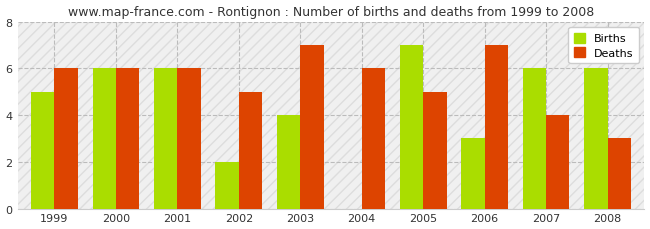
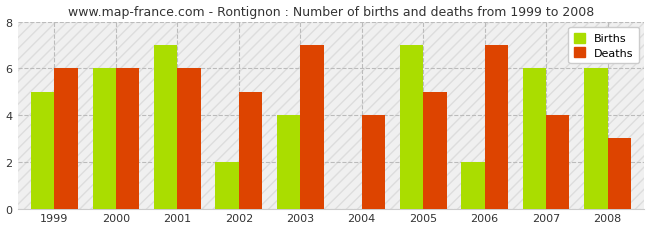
Births/2001: 6 -> 7
Deaths/2004: 6 -> 4
Births/2006: 3 -> 2
